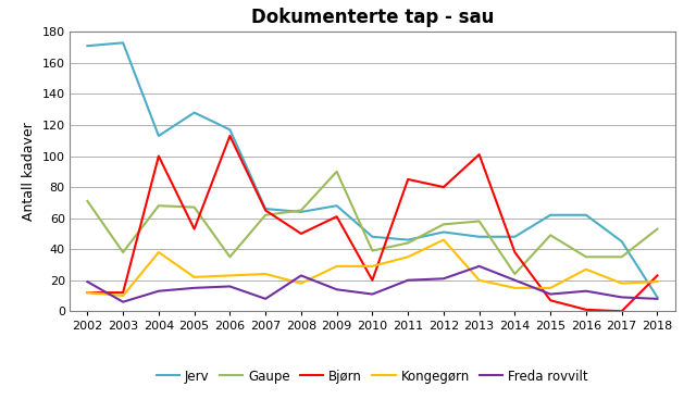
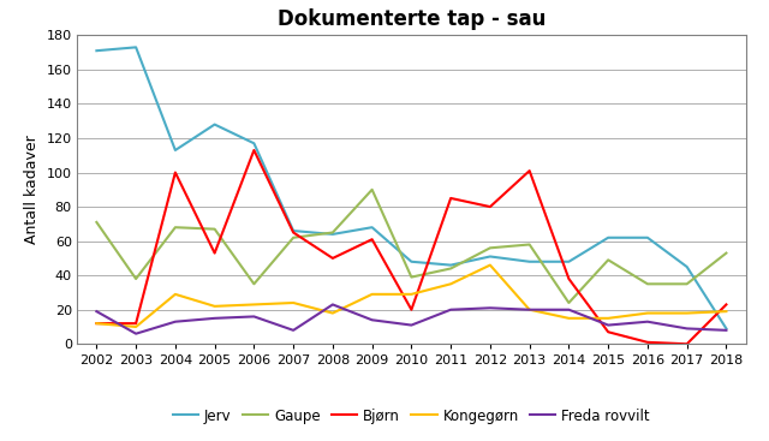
Kongegørn/2004: 38 -> 29
Freda rovvilt/2013: 29 -> 20
Kongegørn/2016: 27 -> 18
